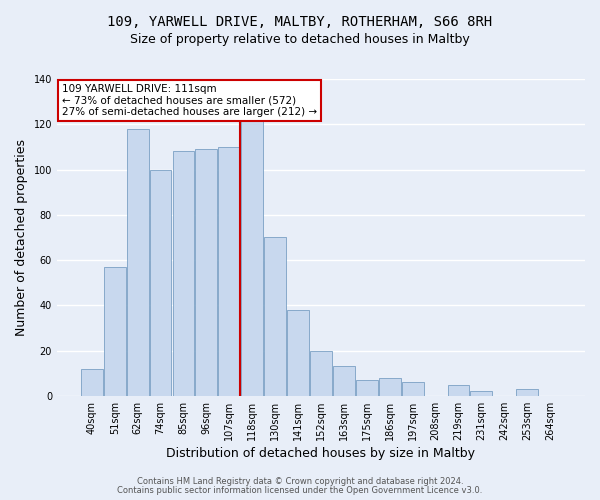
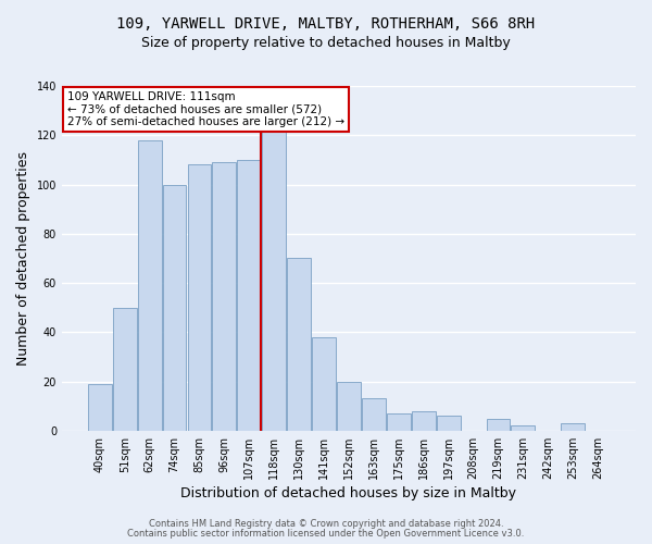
40sqm: 12 -> 19
51sqm: 57 -> 50
